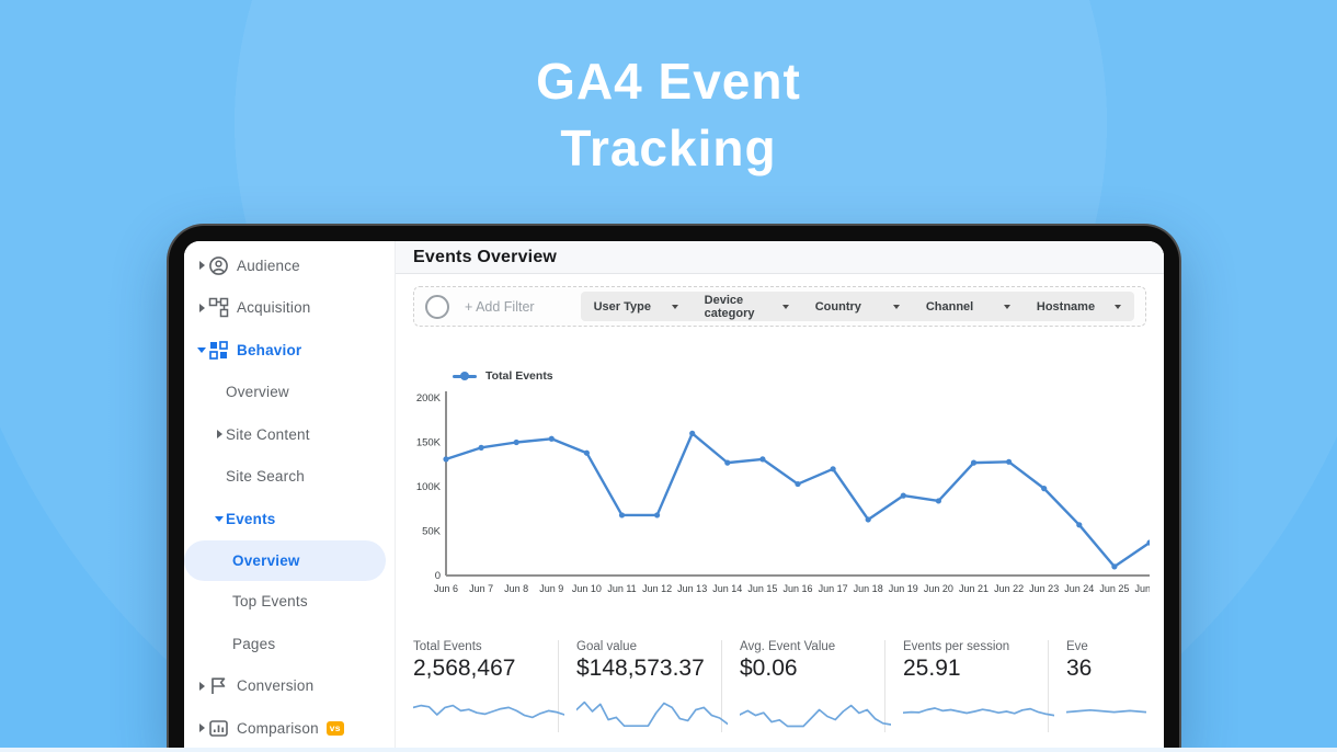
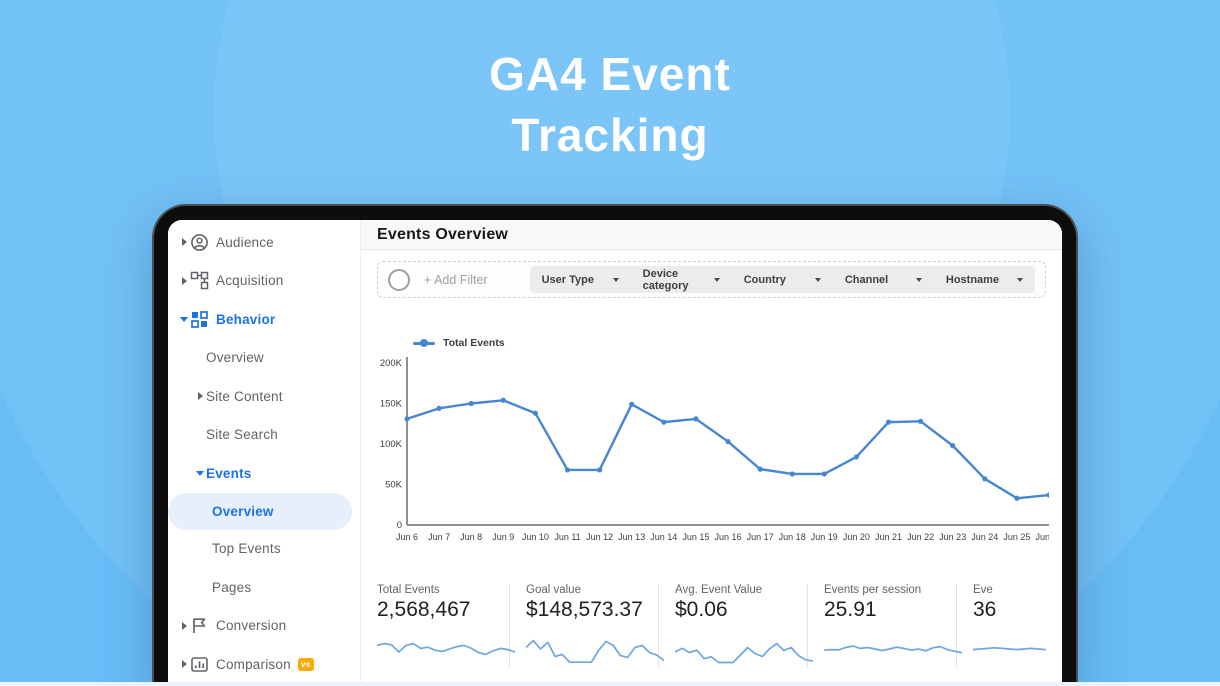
Jun 13: 160K -> 150K
Jun 17: 120K -> 70K
Jun 19: 90K -> 60K
Jun 25: 10K -> 30K
